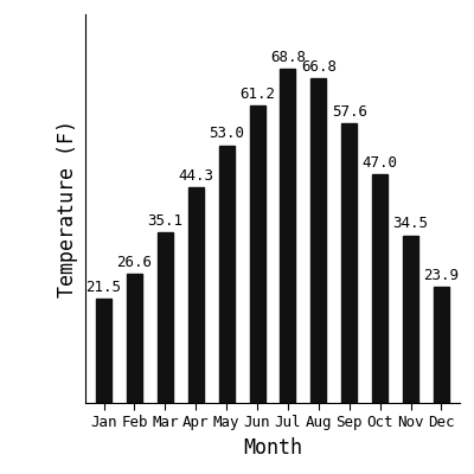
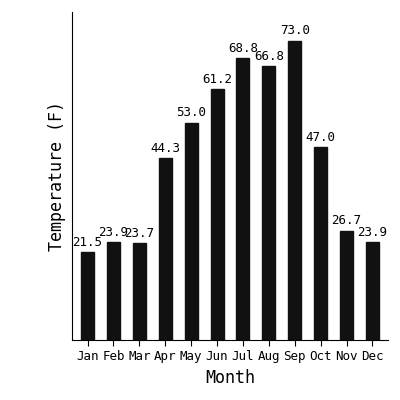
Feb: 26.6 -> 23.9
Mar: 35.1 -> 23.7
Sep: 57.6 -> 73.0
Nov: 34.5 -> 26.7
